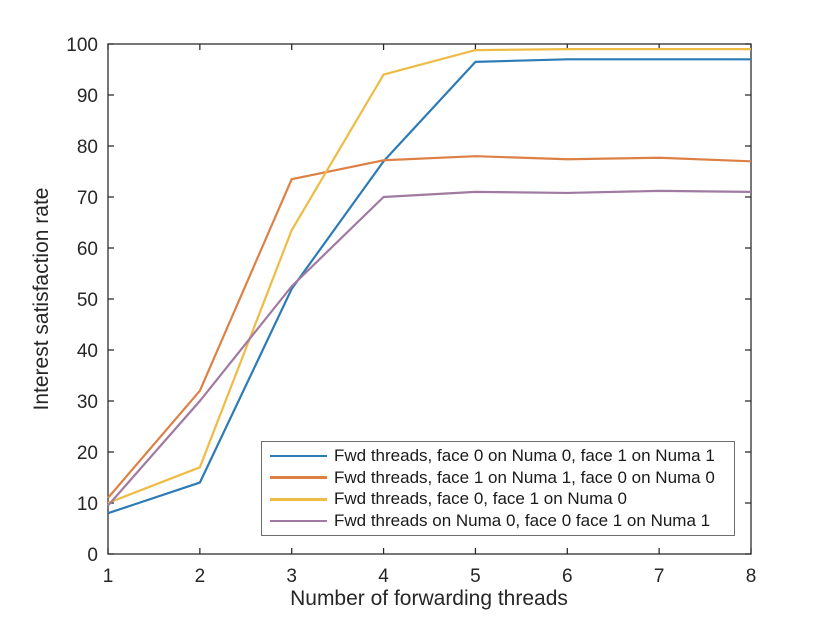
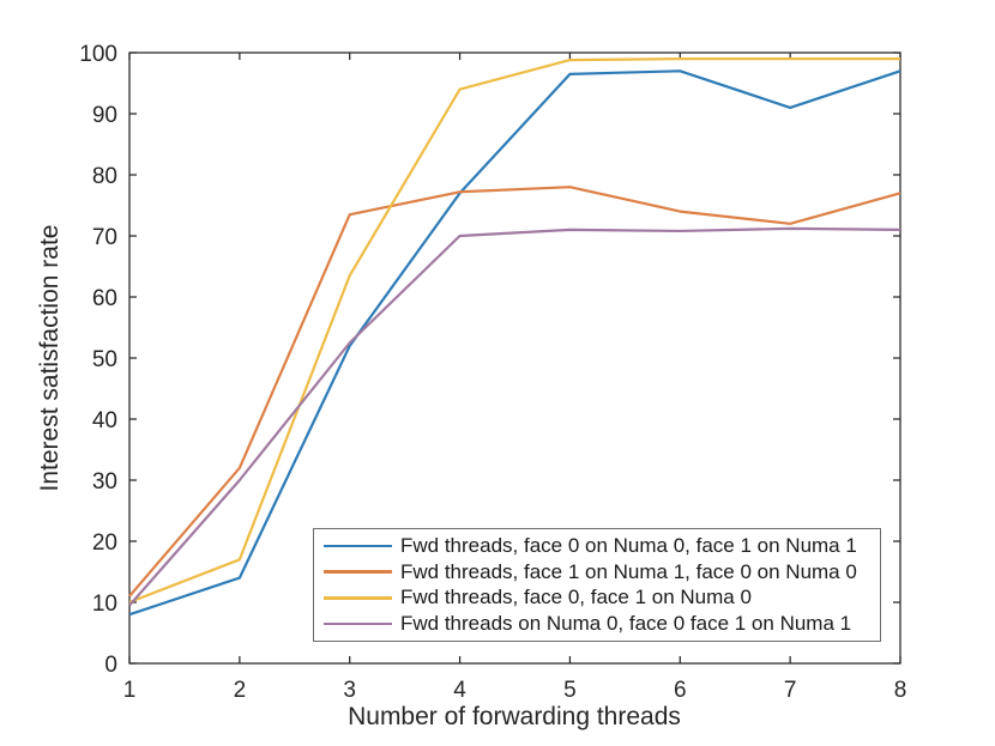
Fwd threads, face 1 on Numa 1, face 0 on Numa 0/6: 77 -> 74
Fwd threads, face 0 on Numa 0, face 1 on Numa 1/7: 97 -> 91
Fwd threads, face 1 on Numa 1, face 0 on Numa 0/7: 78 -> 72
